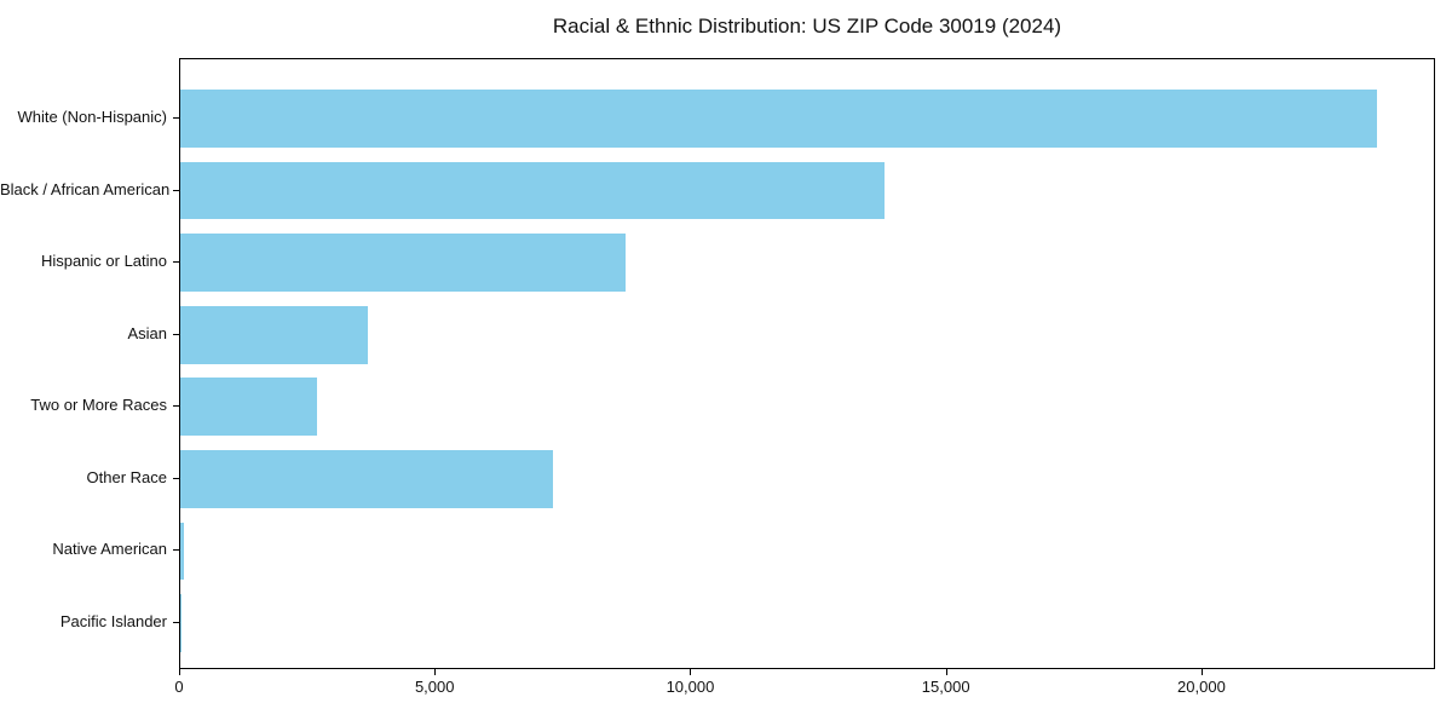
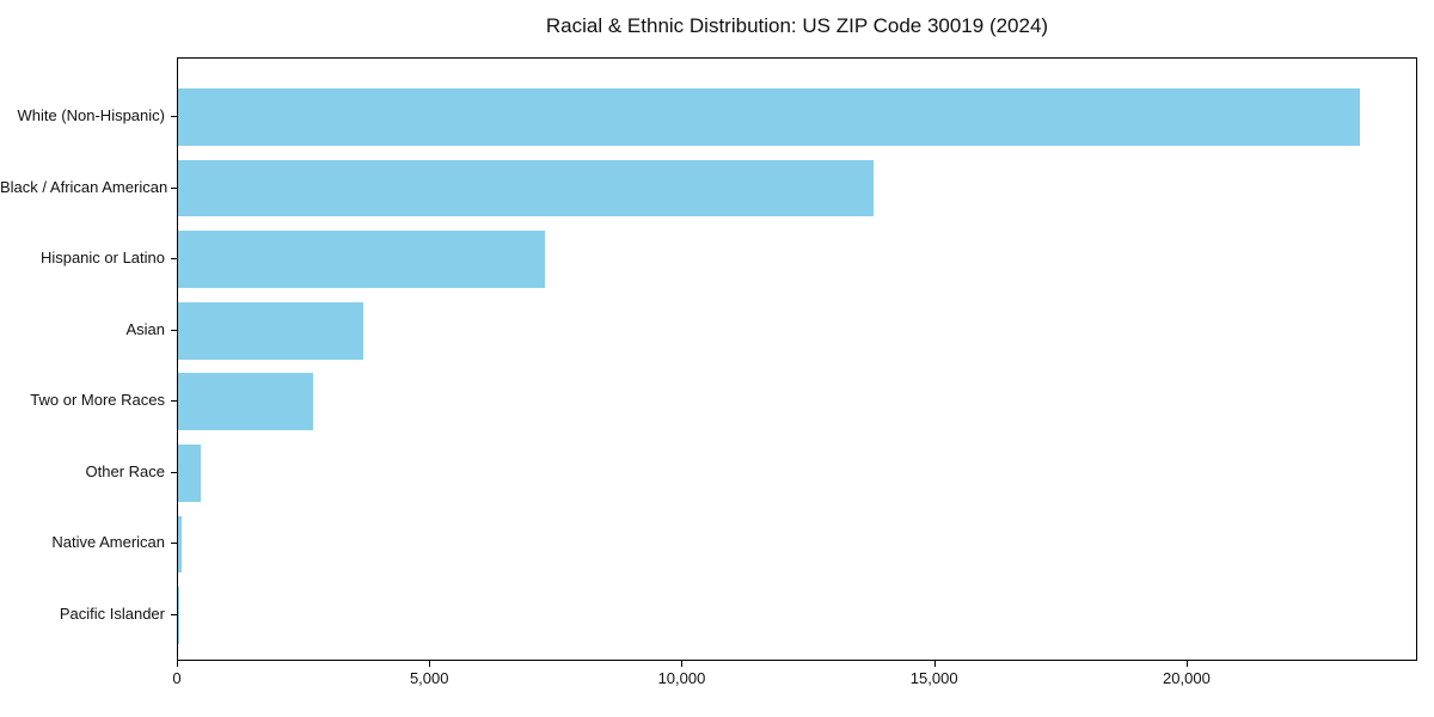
Hispanic or Latino: 8700 -> 7300
Other Race: 7300 -> 400
